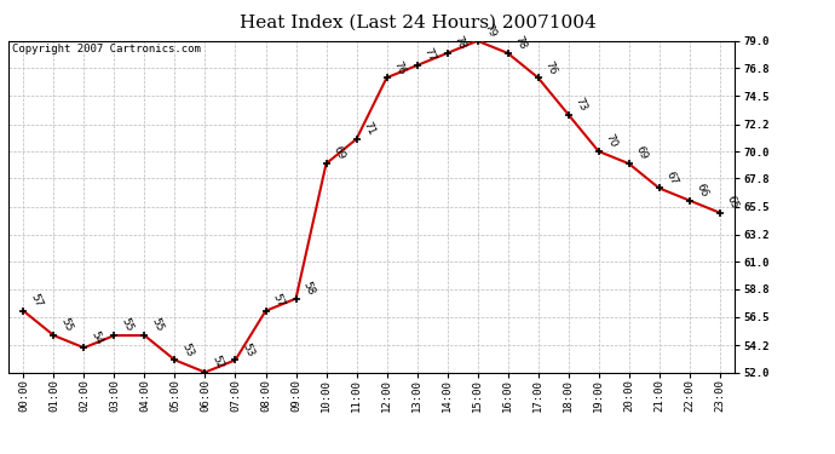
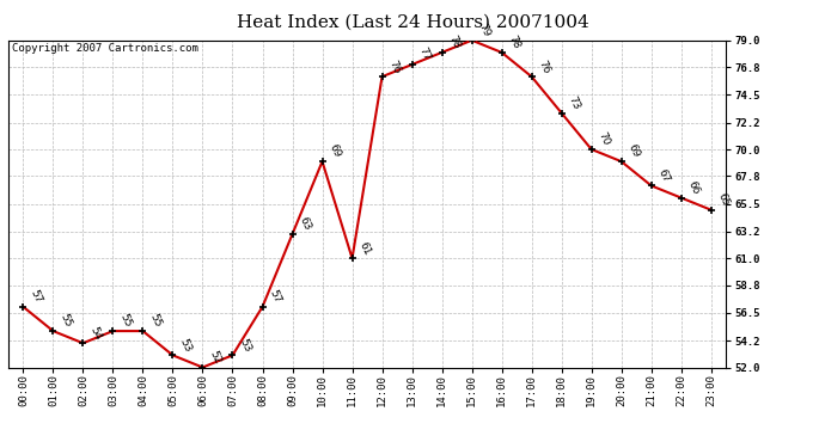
09:00: 58 -> 63
11:00: 71 -> 61
